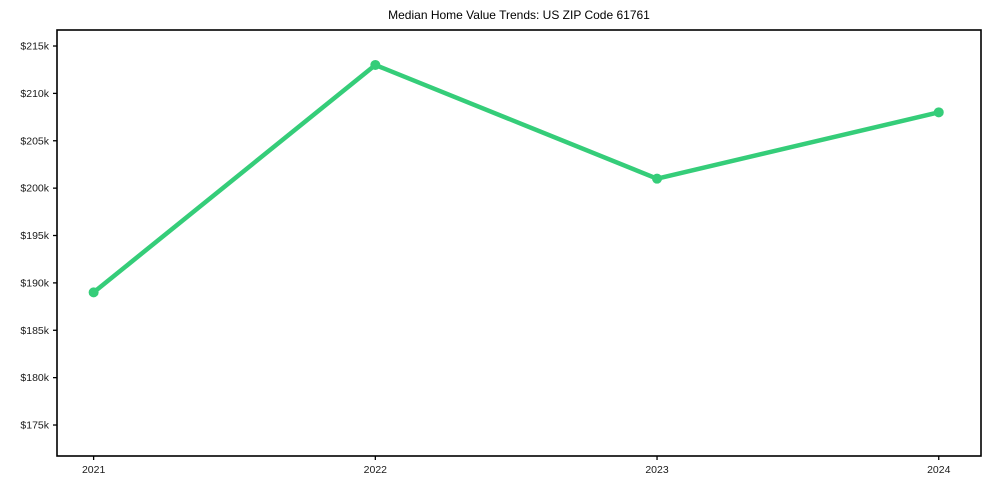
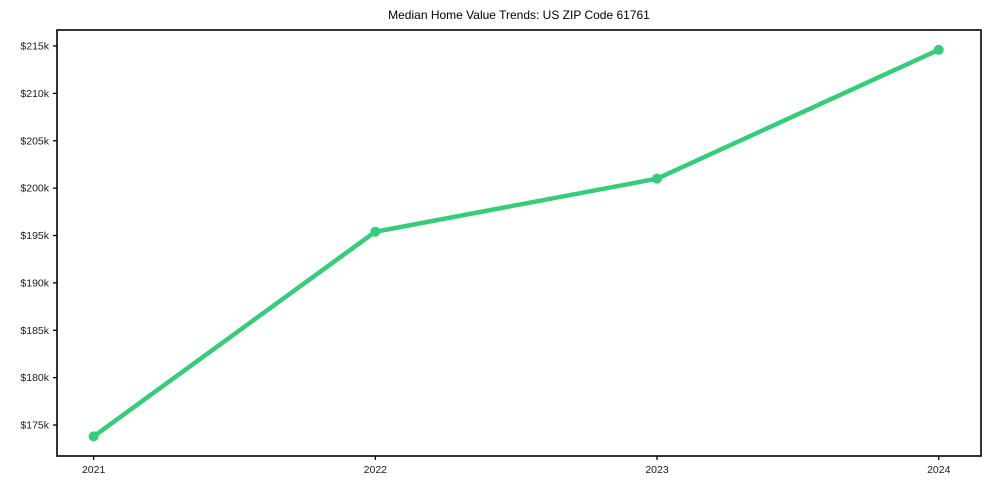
2021: $189k -> $174k
2022: $213k -> $195k
2024: $208k -> $215k
